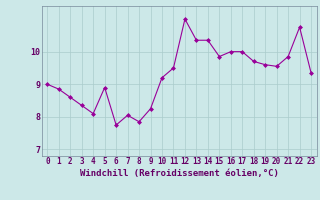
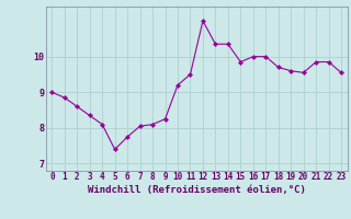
5: 8.90 -> 7.40
8: 7.85 -> 8.10
22: 10.75 -> 9.85
23: 9.35 -> 9.55
